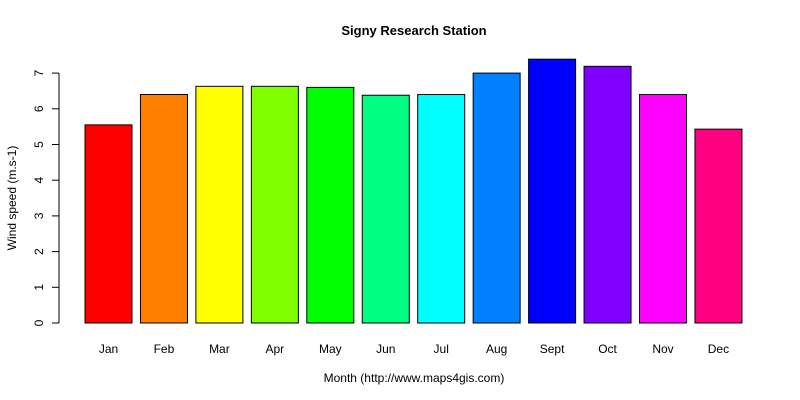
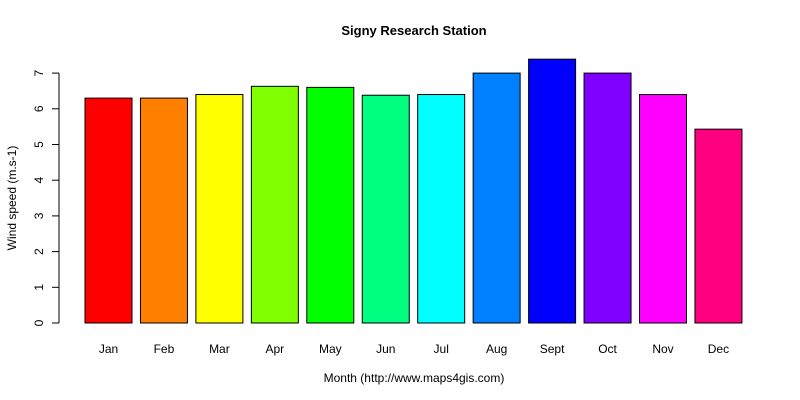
Jan: 5.5 -> 6.3
Feb: 6.4 -> 6.3
Mar: 6.6 -> 6.4
Oct: 7.2 -> 7.0
